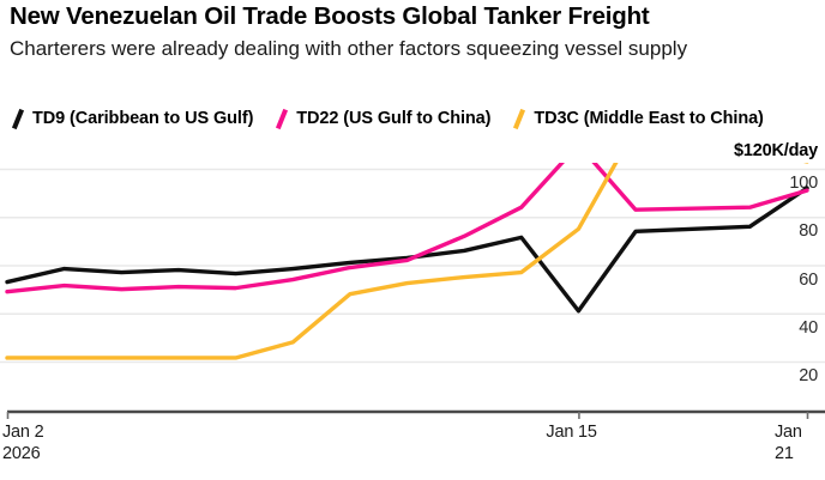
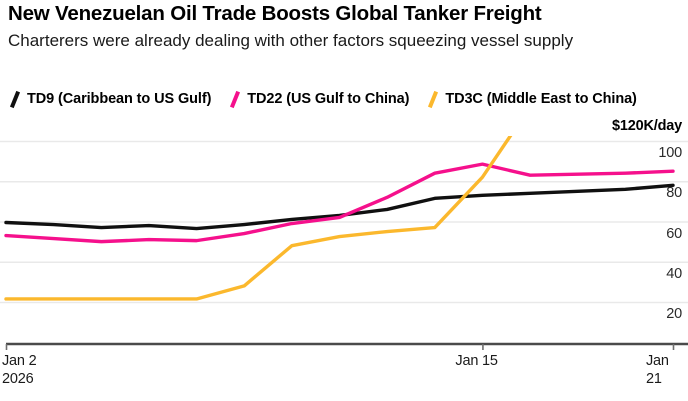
TD9 (Caribbean to US Gulf)/Jan 2: 53 -> 60
TD22 (US Gulf to China)/Jan 2: 49 -> 53
TD9 (Caribbean to US Gulf)/Jan 15: 41 -> 73
TD22 (US Gulf to China)/Jan 15: 110 -> 88
TD3C (Middle East to China)/Jan 15: 75 -> 82
TD9 (Caribbean to US Gulf)/Jan 21: 92 -> 78
TD22 (US Gulf to China)/Jan 21: 91 -> 85
TD3C (Middle East to China)/Jan 21: 103 -> 111
